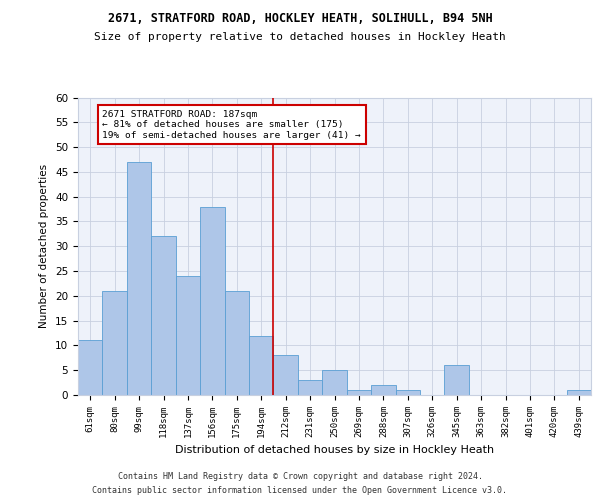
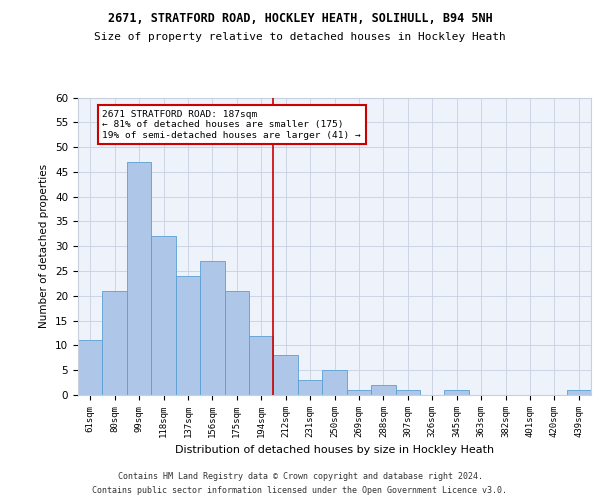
156sqm: 38 -> 27
345sqm: 6 -> 1
